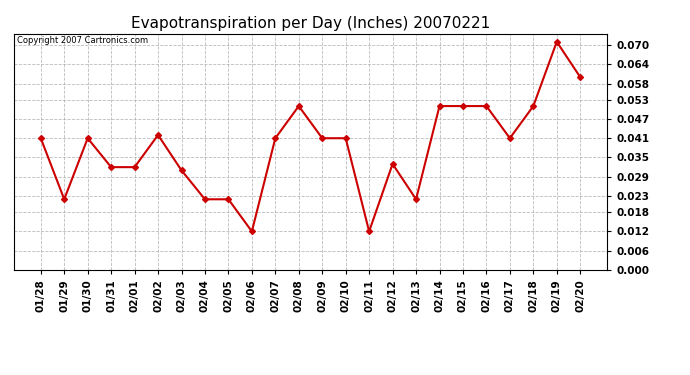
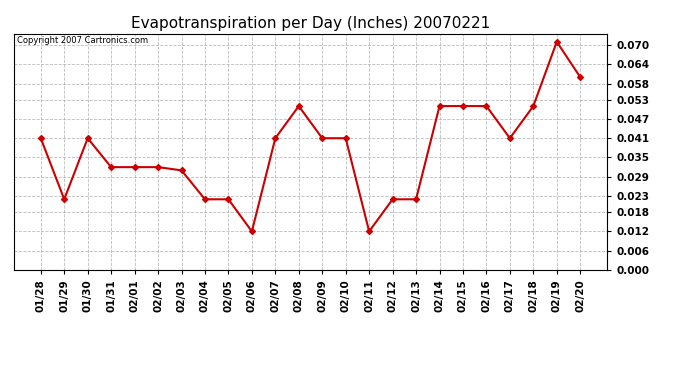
02/02: 0.042 -> 0.032
02/12: 0.033 -> 0.022
